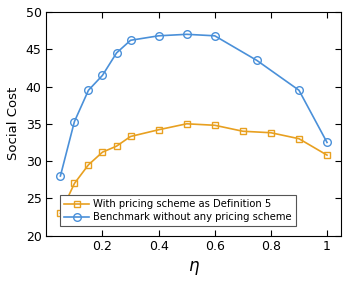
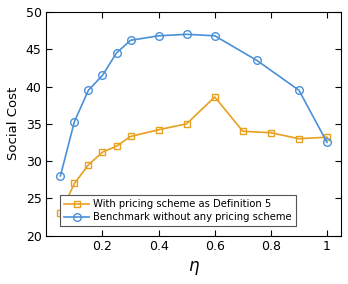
With pricing scheme as Definition 5/0.6: 34.8 -> 38.6
With pricing scheme as Definition 5/1: 30.8 -> 33.2
